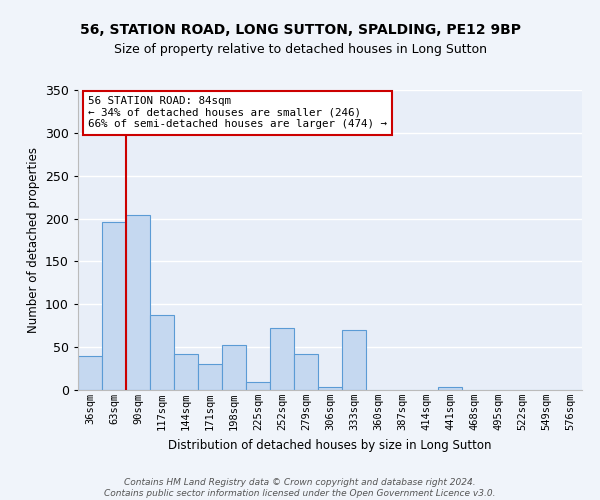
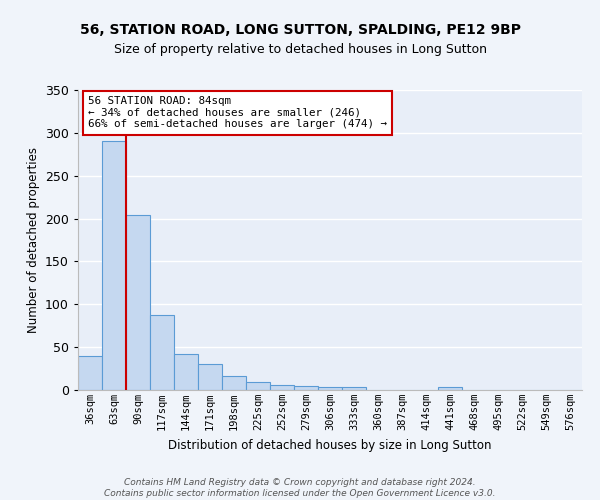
63sqm: 196 -> 290
198sqm: 52 -> 16
252sqm: 72 -> 6
279sqm: 42 -> 5
333sqm: 70 -> 3
